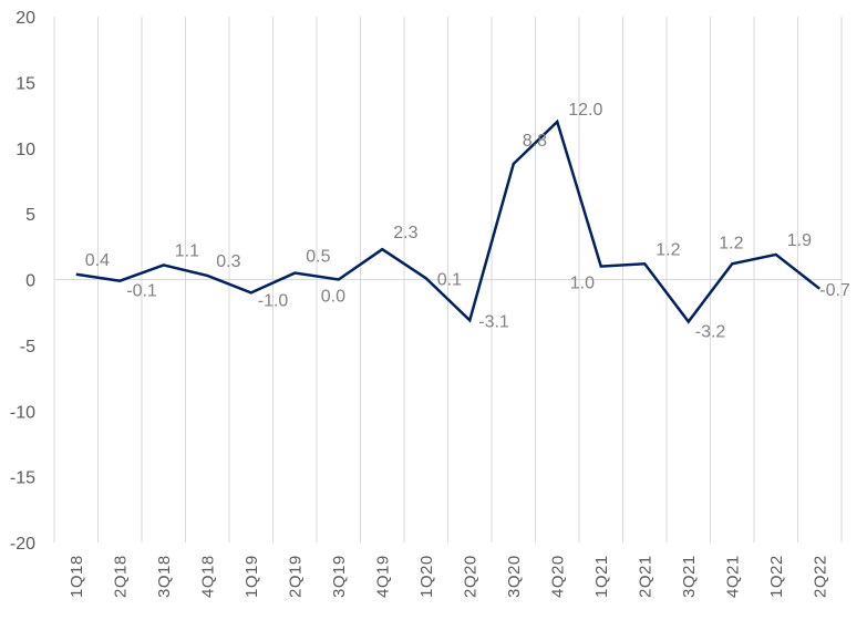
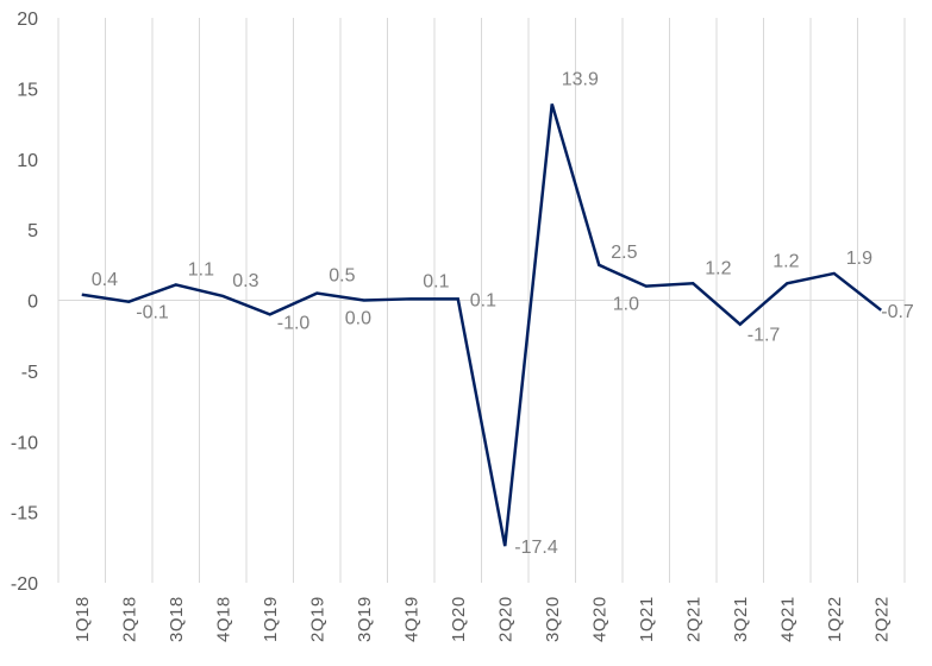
4Q19: 2.3 -> 0.1
2Q20: -3.1 -> -17.4
3Q20: 8.8 -> 13.9
4Q20: 12.0 -> 2.5
3Q21: -3.2 -> -1.7
